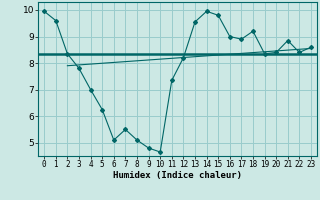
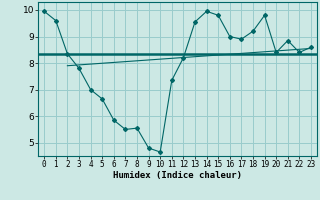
5: 6.25 -> 6.65
6: 5.10 -> 5.85
8: 5.10 -> 5.55
19: 8.35 -> 9.80
